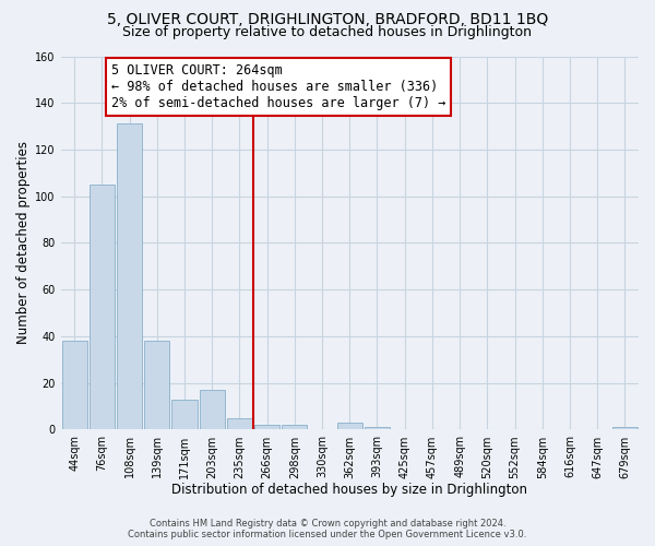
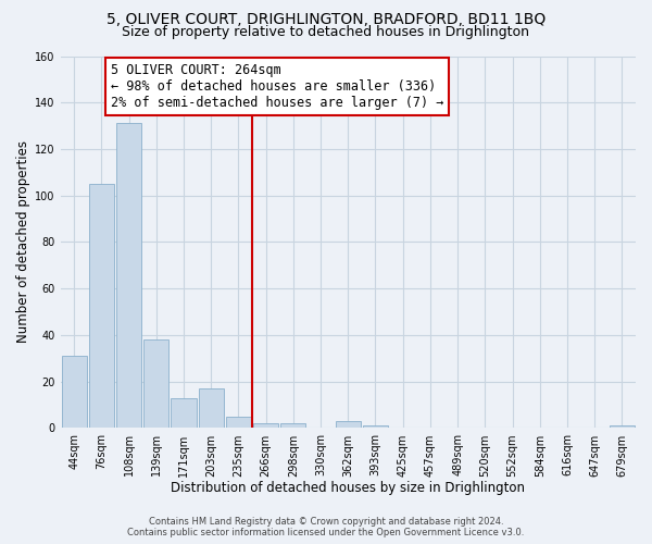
44sqm: 38 -> 31
